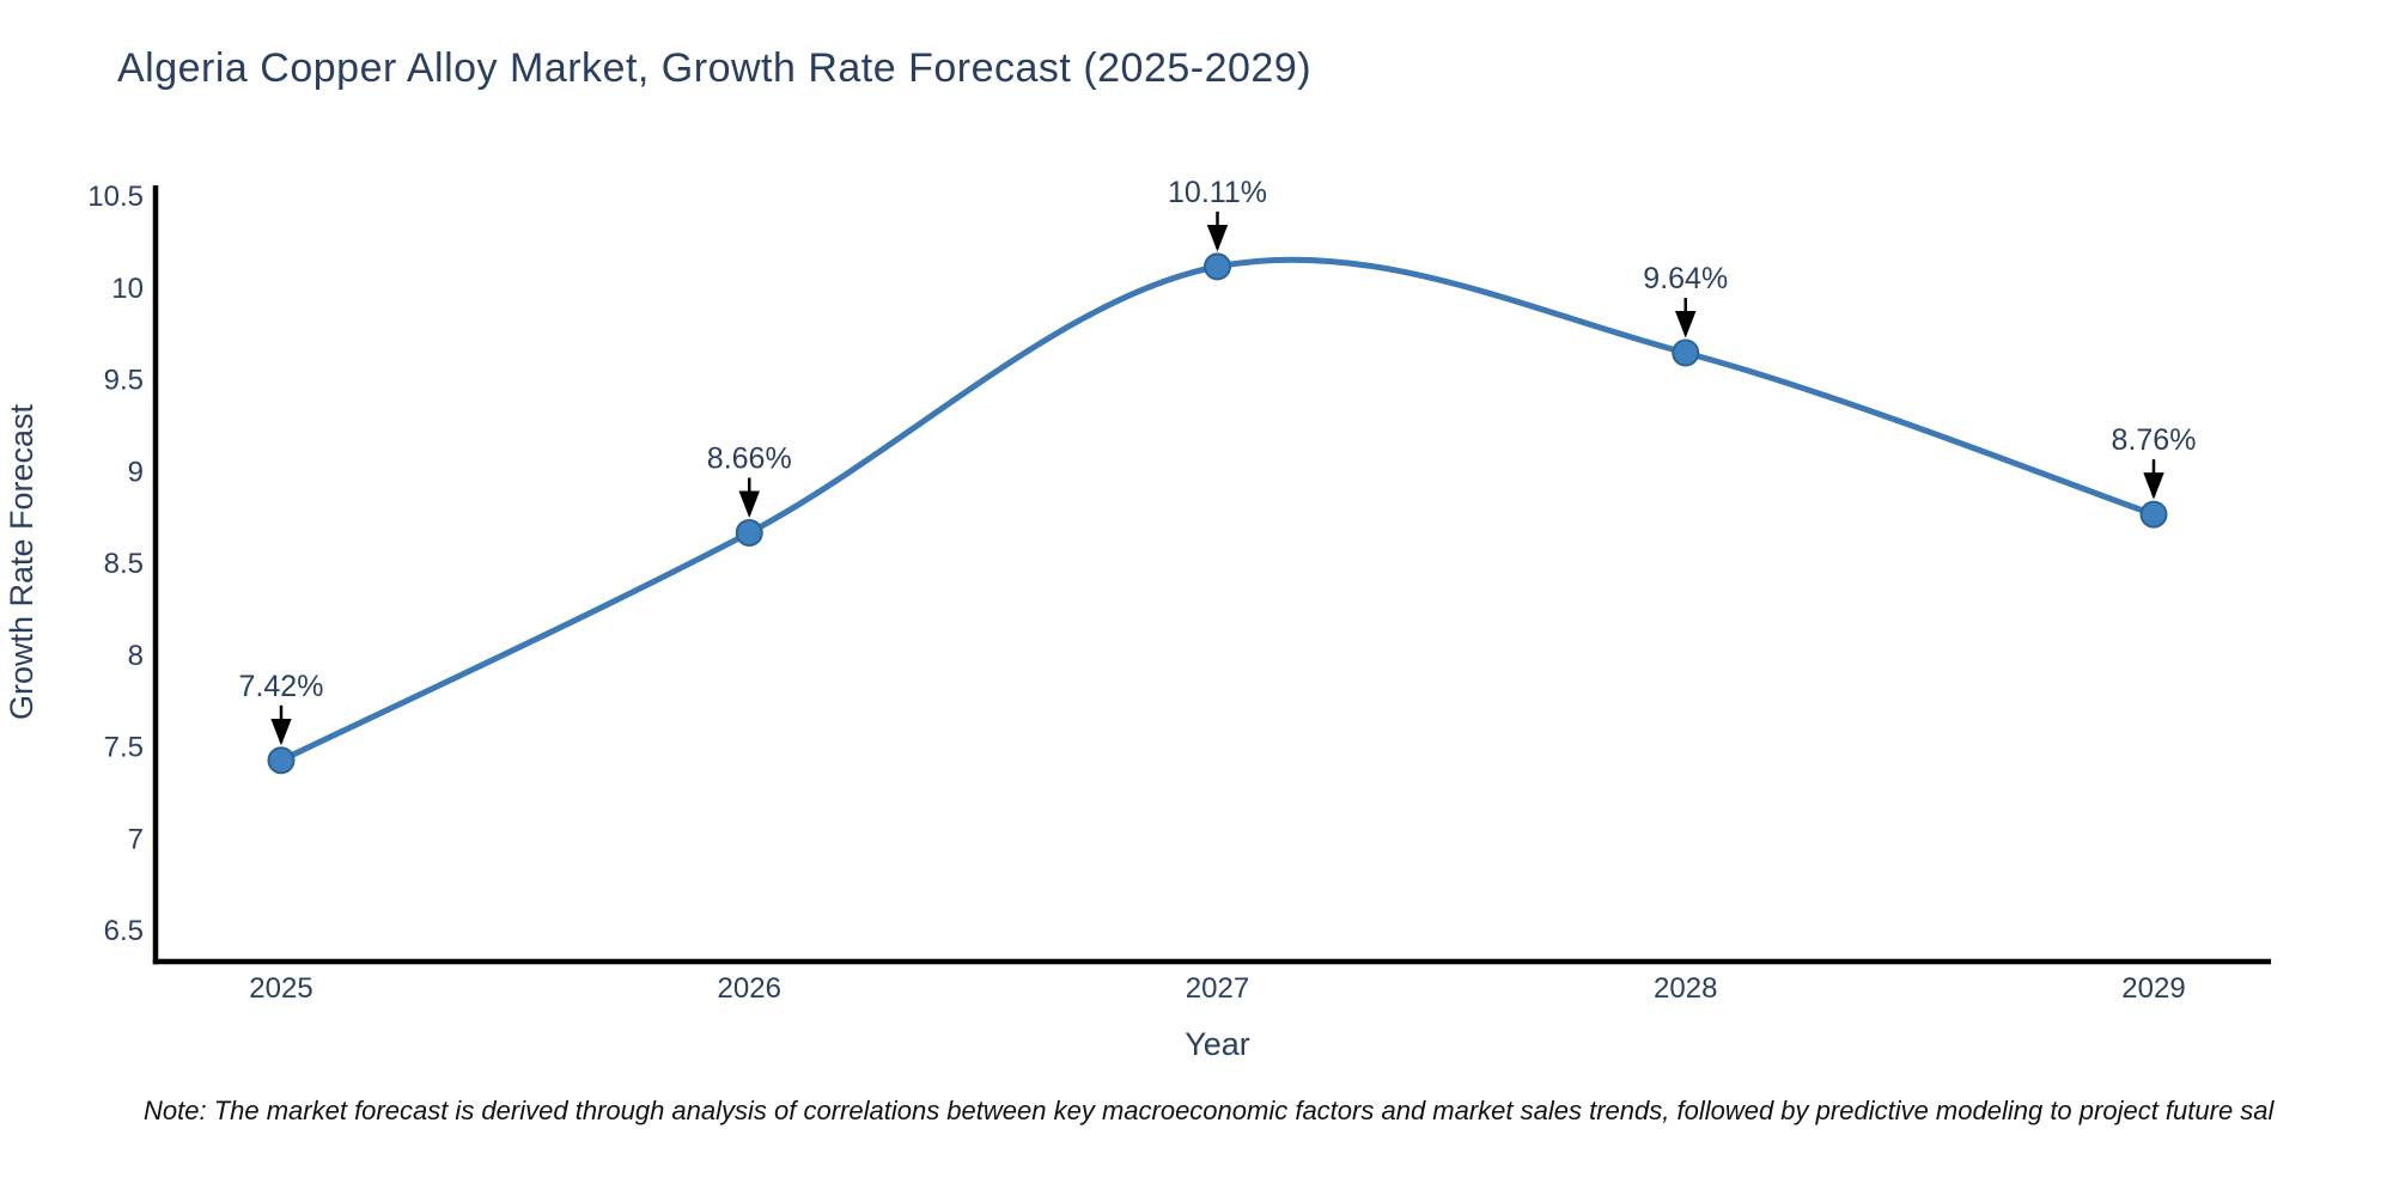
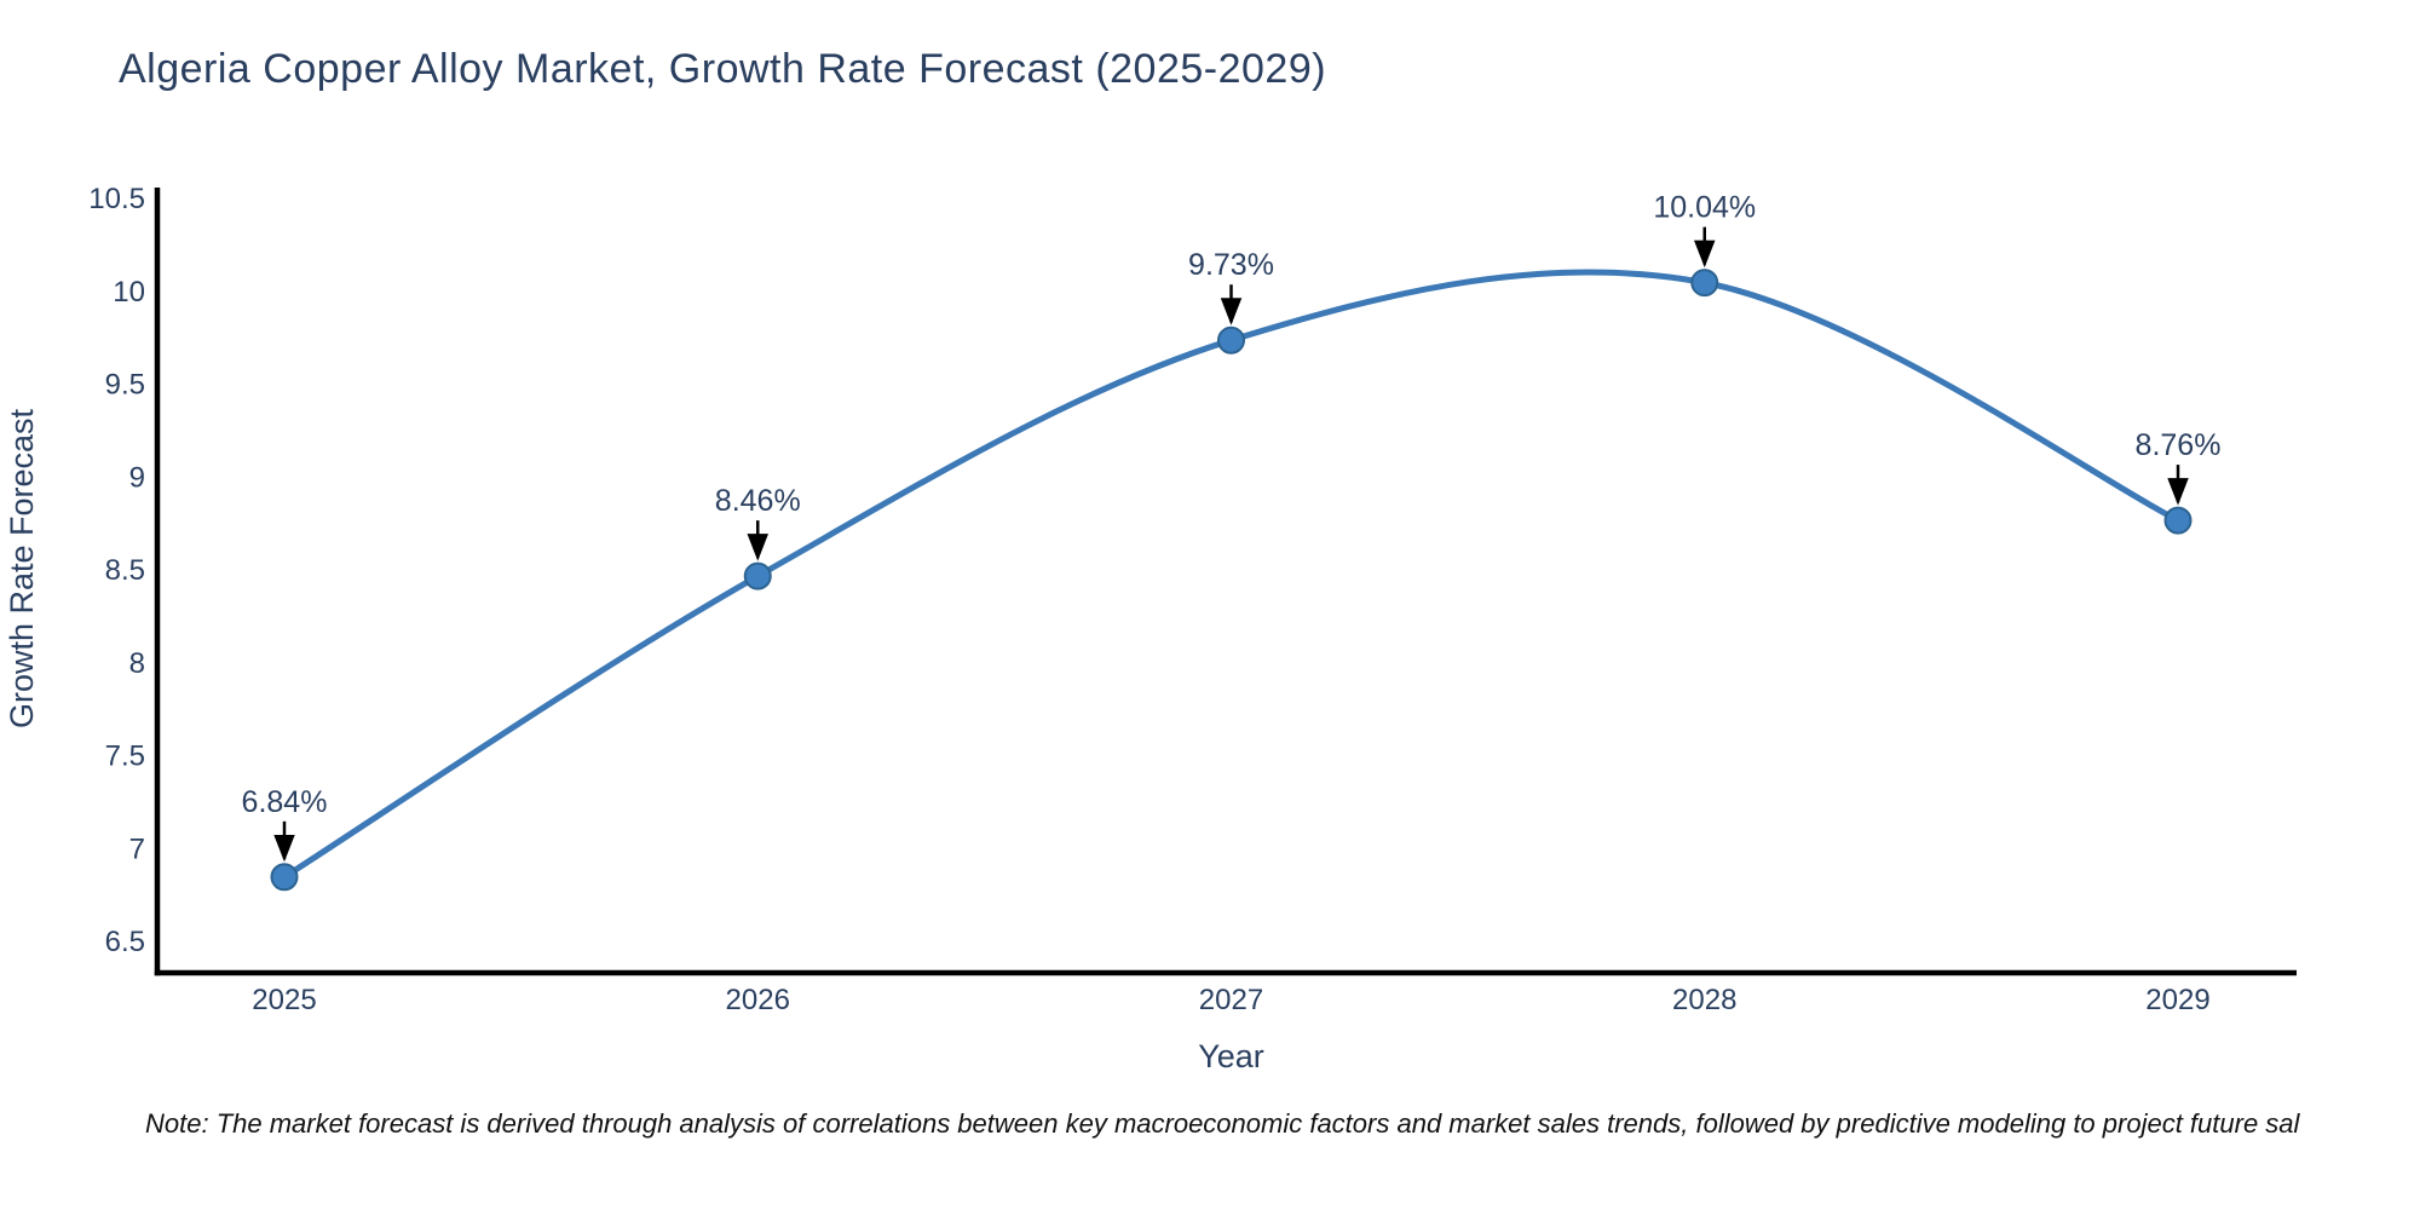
2025: 7.42% -> 6.84%
2026: 8.66% -> 8.46%
2027: 10.11% -> 9.73%
2028: 9.64% -> 10.04%
